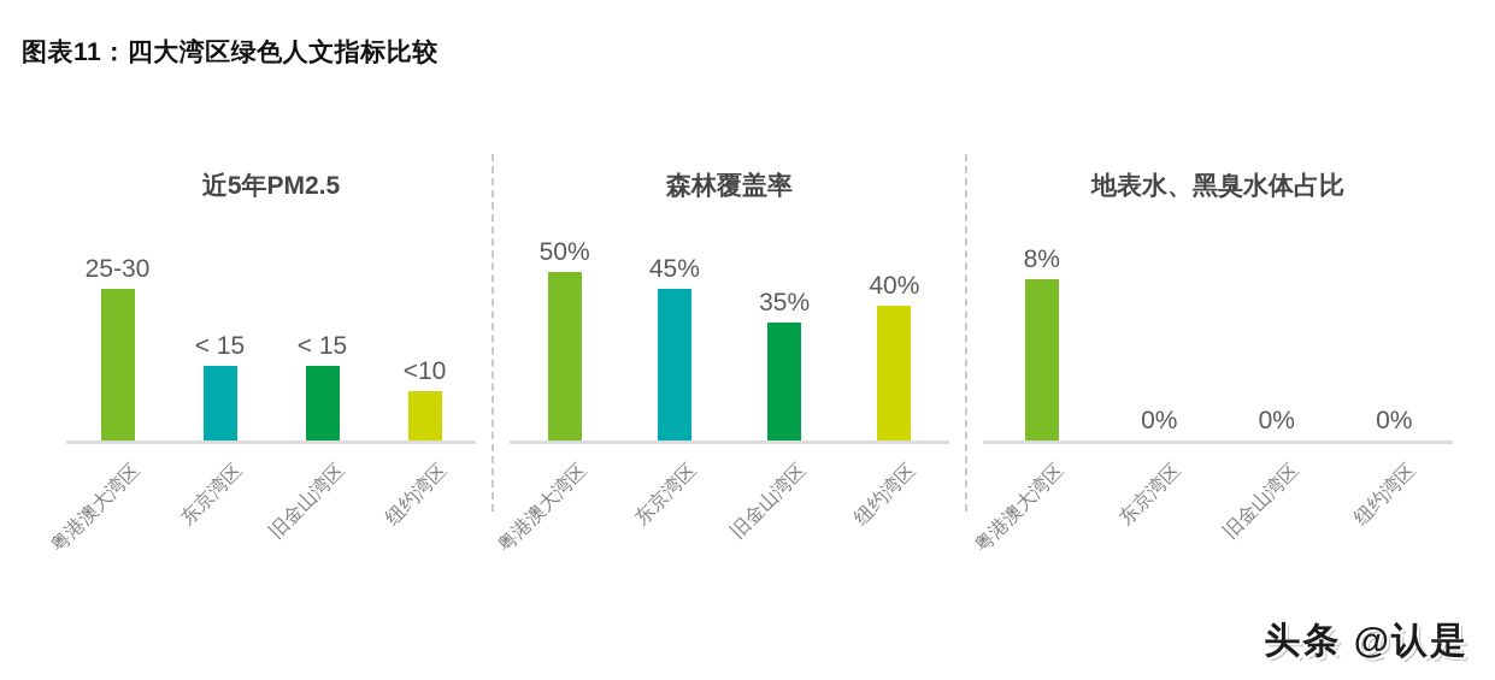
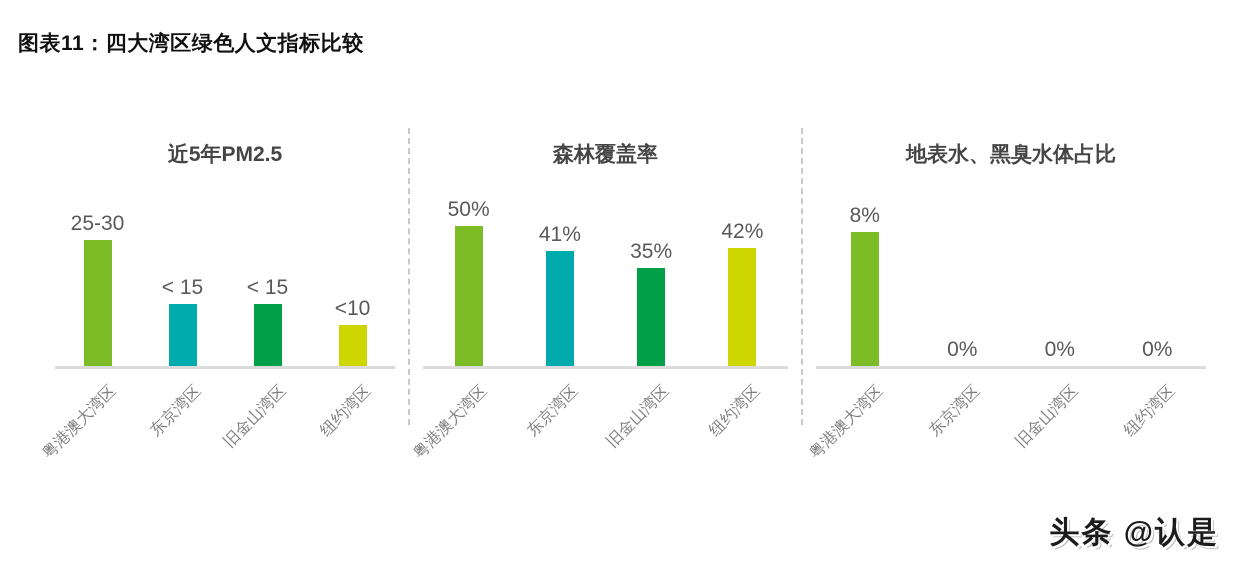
森林覆盖率/东京湾区: 45% -> 41%
森林覆盖率/纽约湾区: 40% -> 42%
